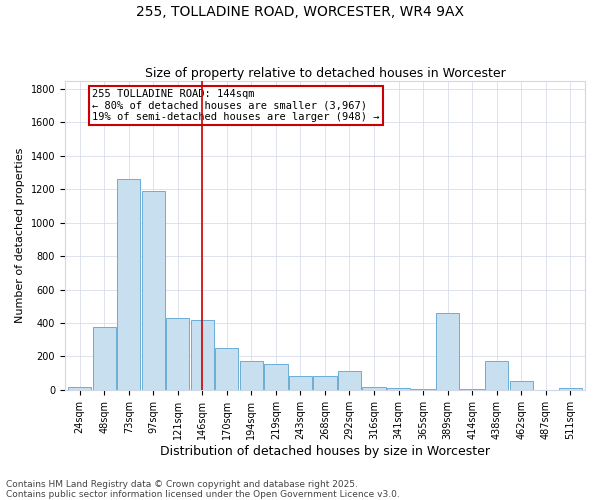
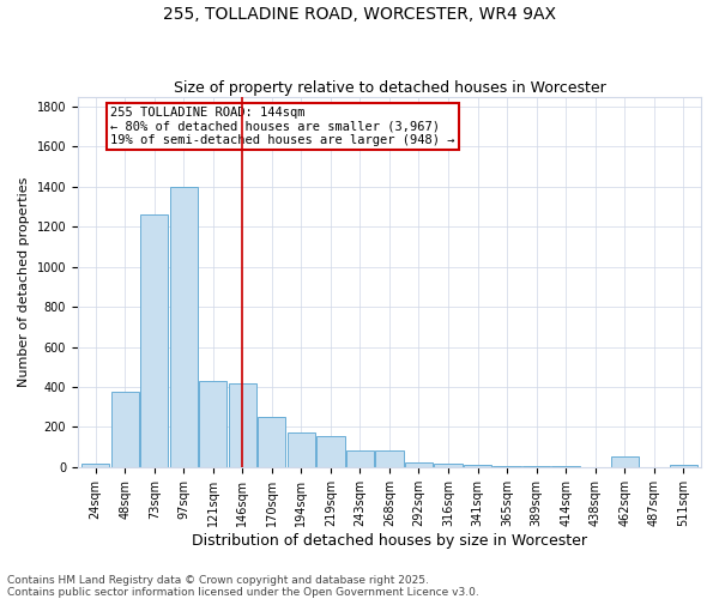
97sqm: 1190 -> 1400
292sqm: 110 -> 20
389sqm: 460 -> 0
438sqm: 170 -> 0
